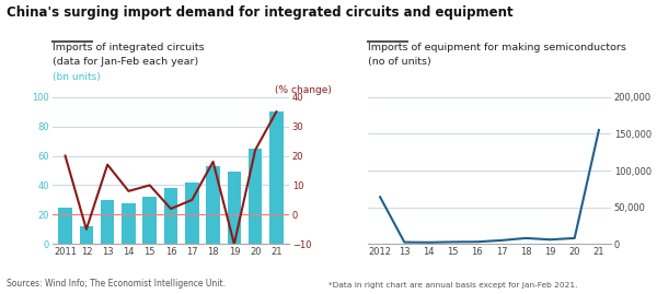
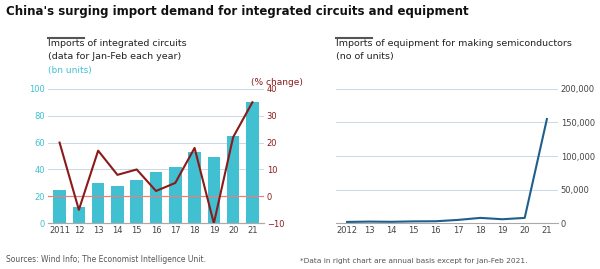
2012: 64,000 -> 2,000
